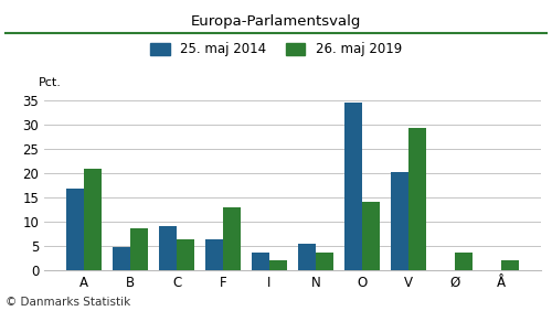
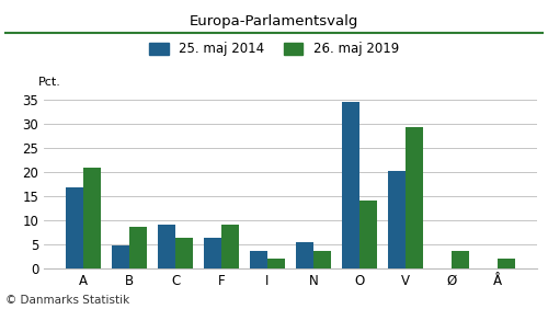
26. maj 2019/F: 13.0 -> 9.1
